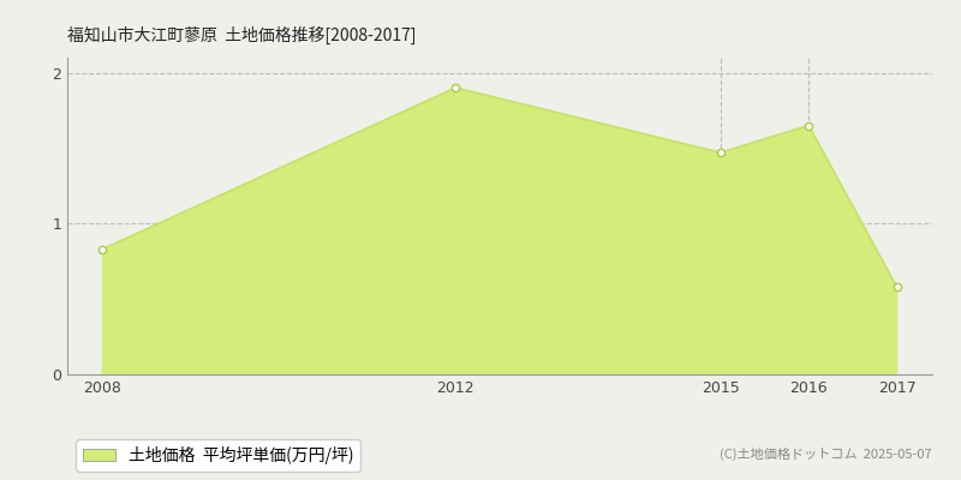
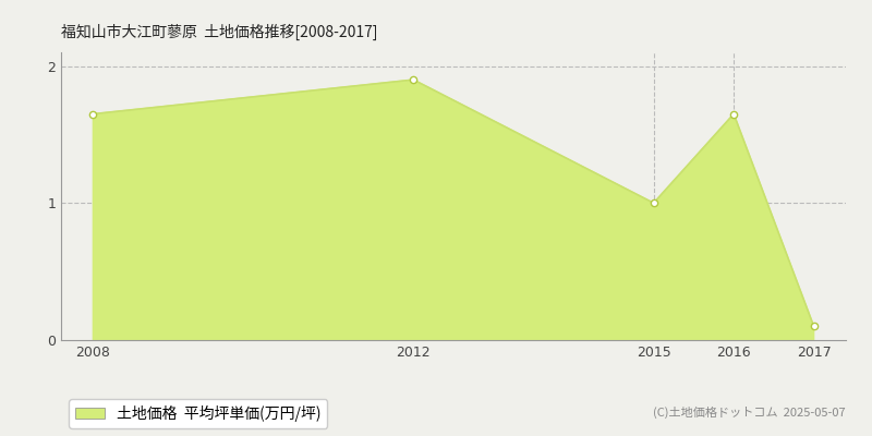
2008: 0.83 -> 1.65
2015: 1.47 -> 1.00
2017: 0.58 -> 0.10
